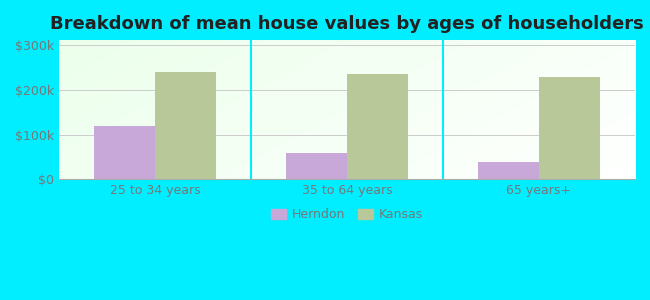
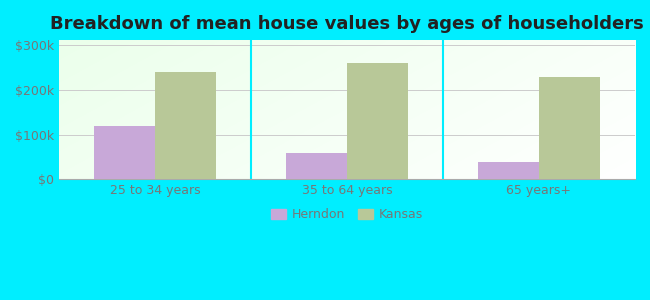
Kansas/35 to 64 years: $235k -> $258k
